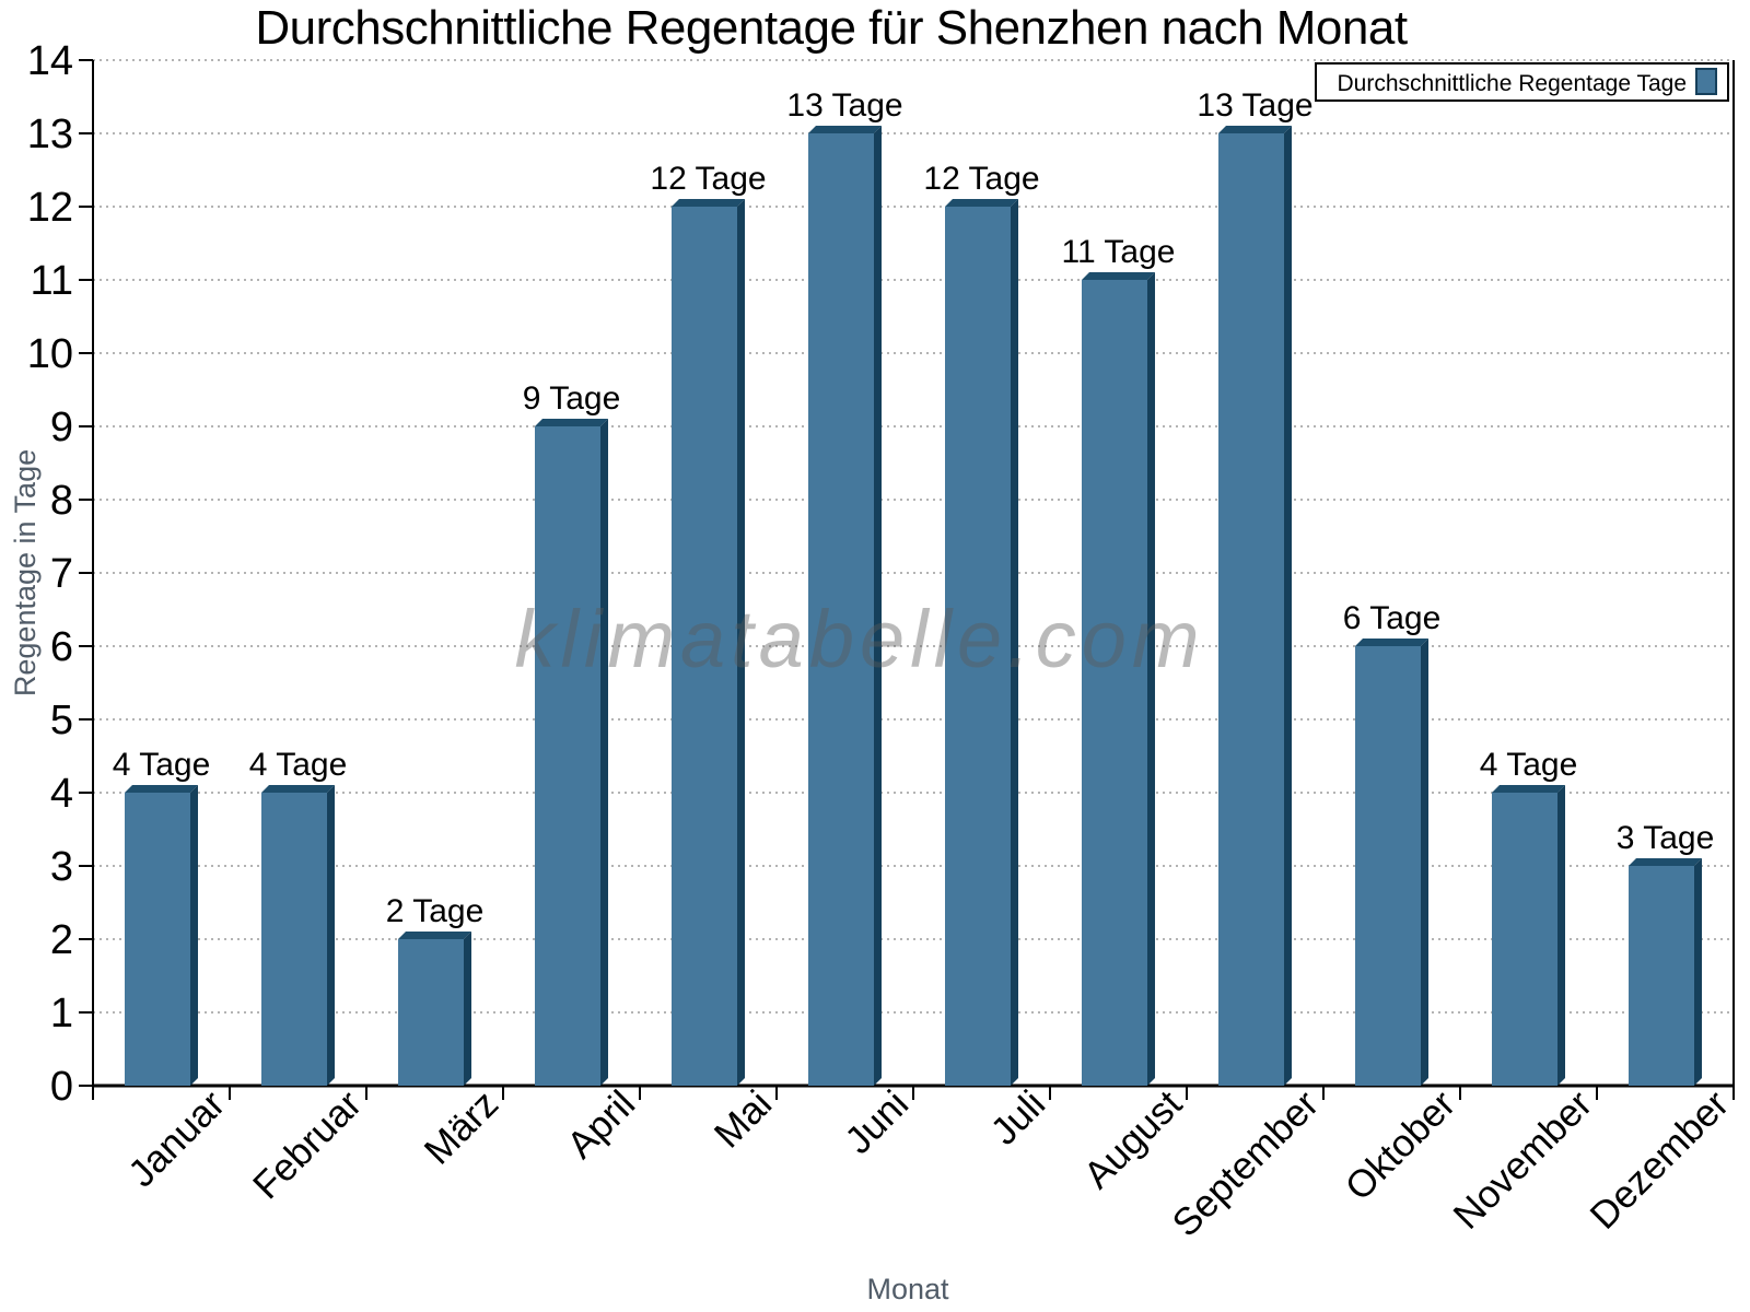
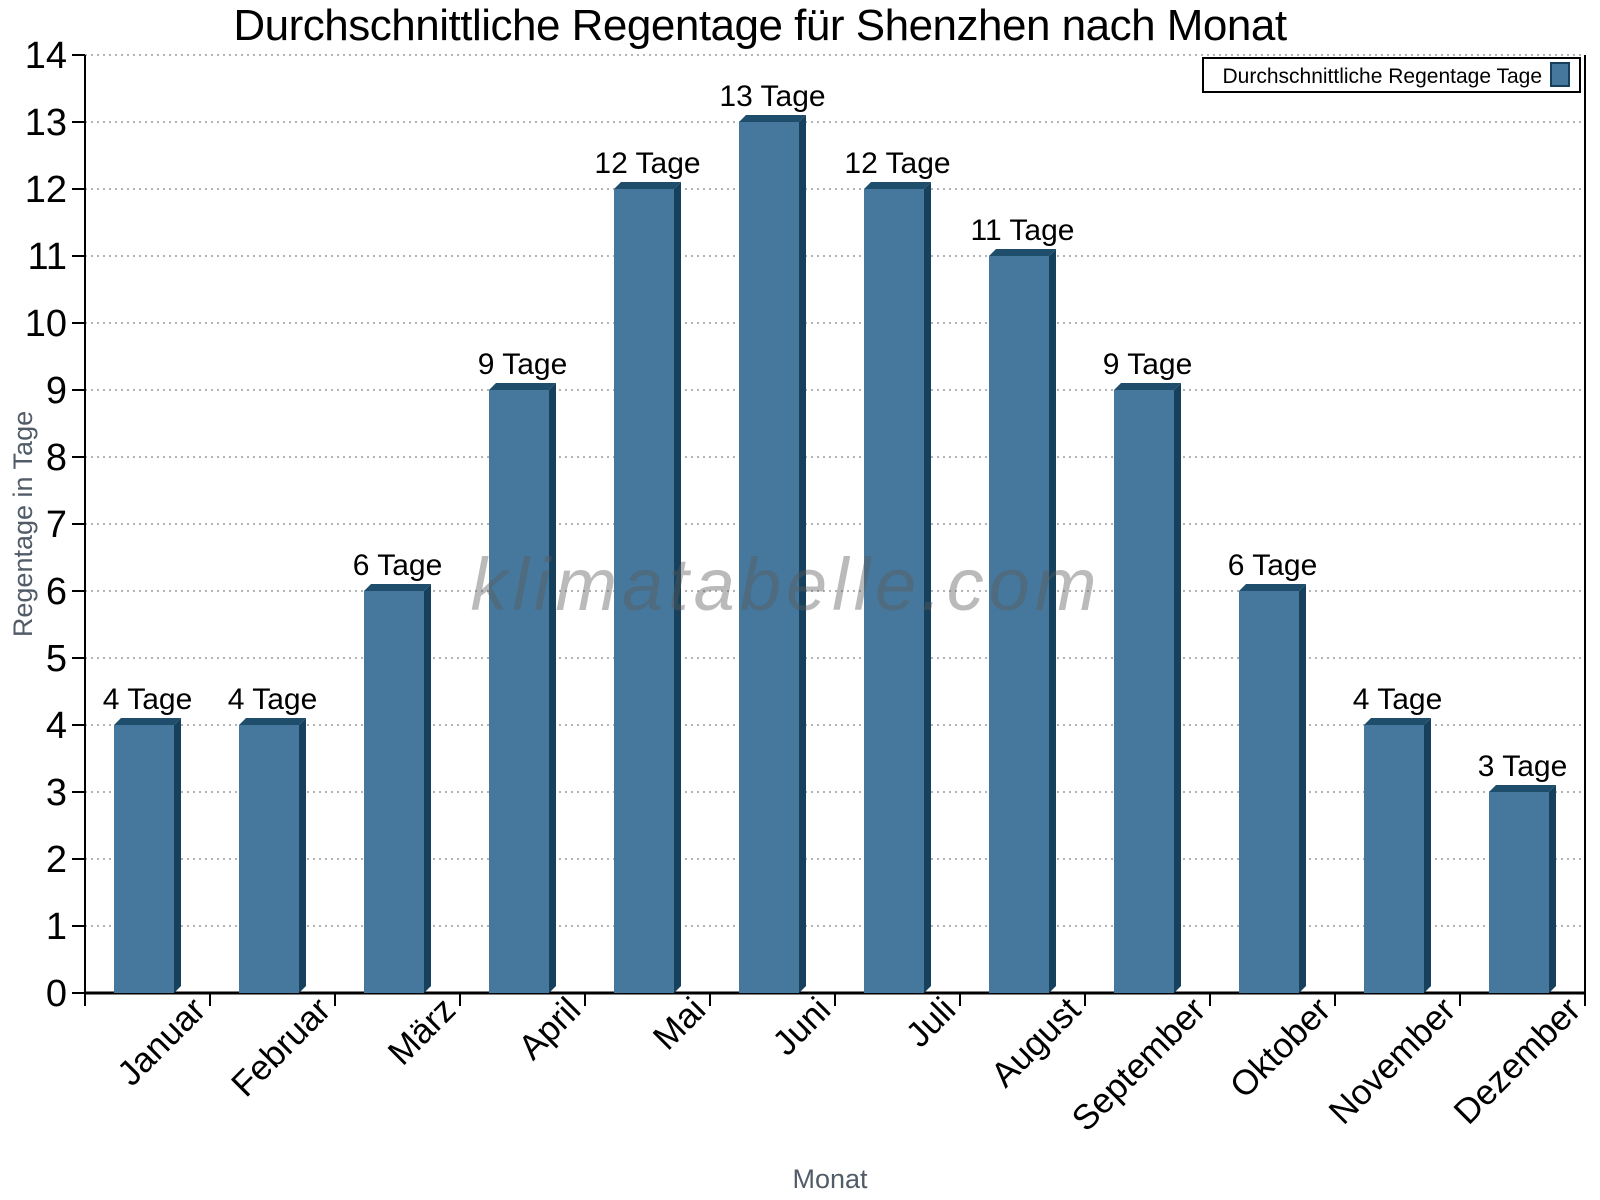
März: 2 -> 6
September: 13 -> 9
